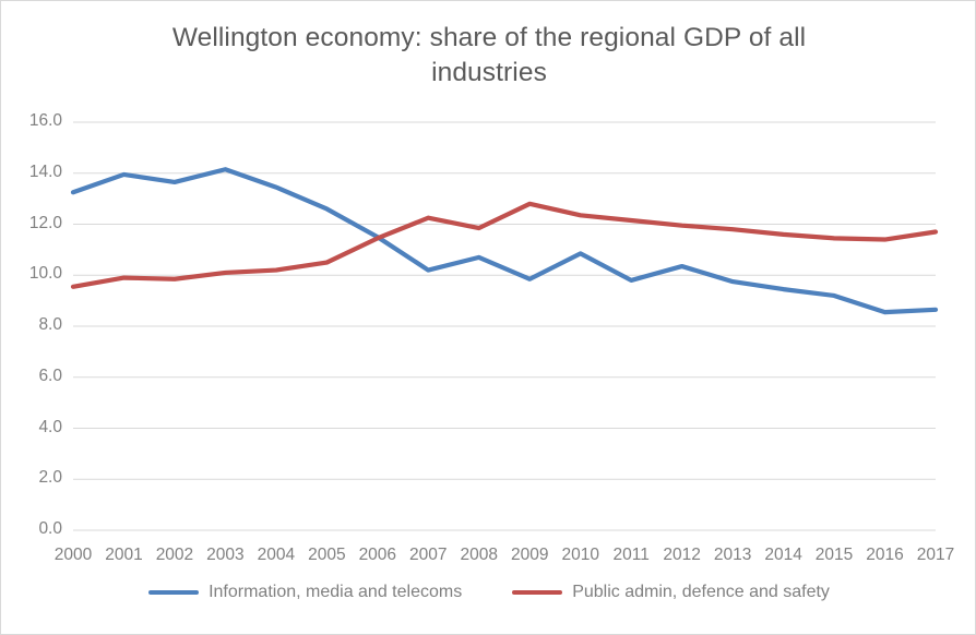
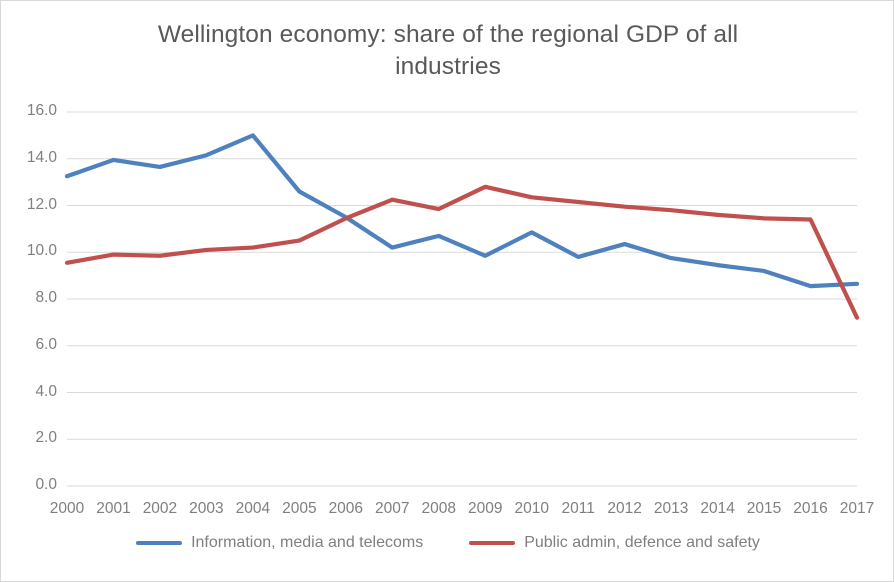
Information, media and telecoms/2004: 13.4 -> 15.0
Public admin, defence and safety/2017: 11.7 -> 7.2
